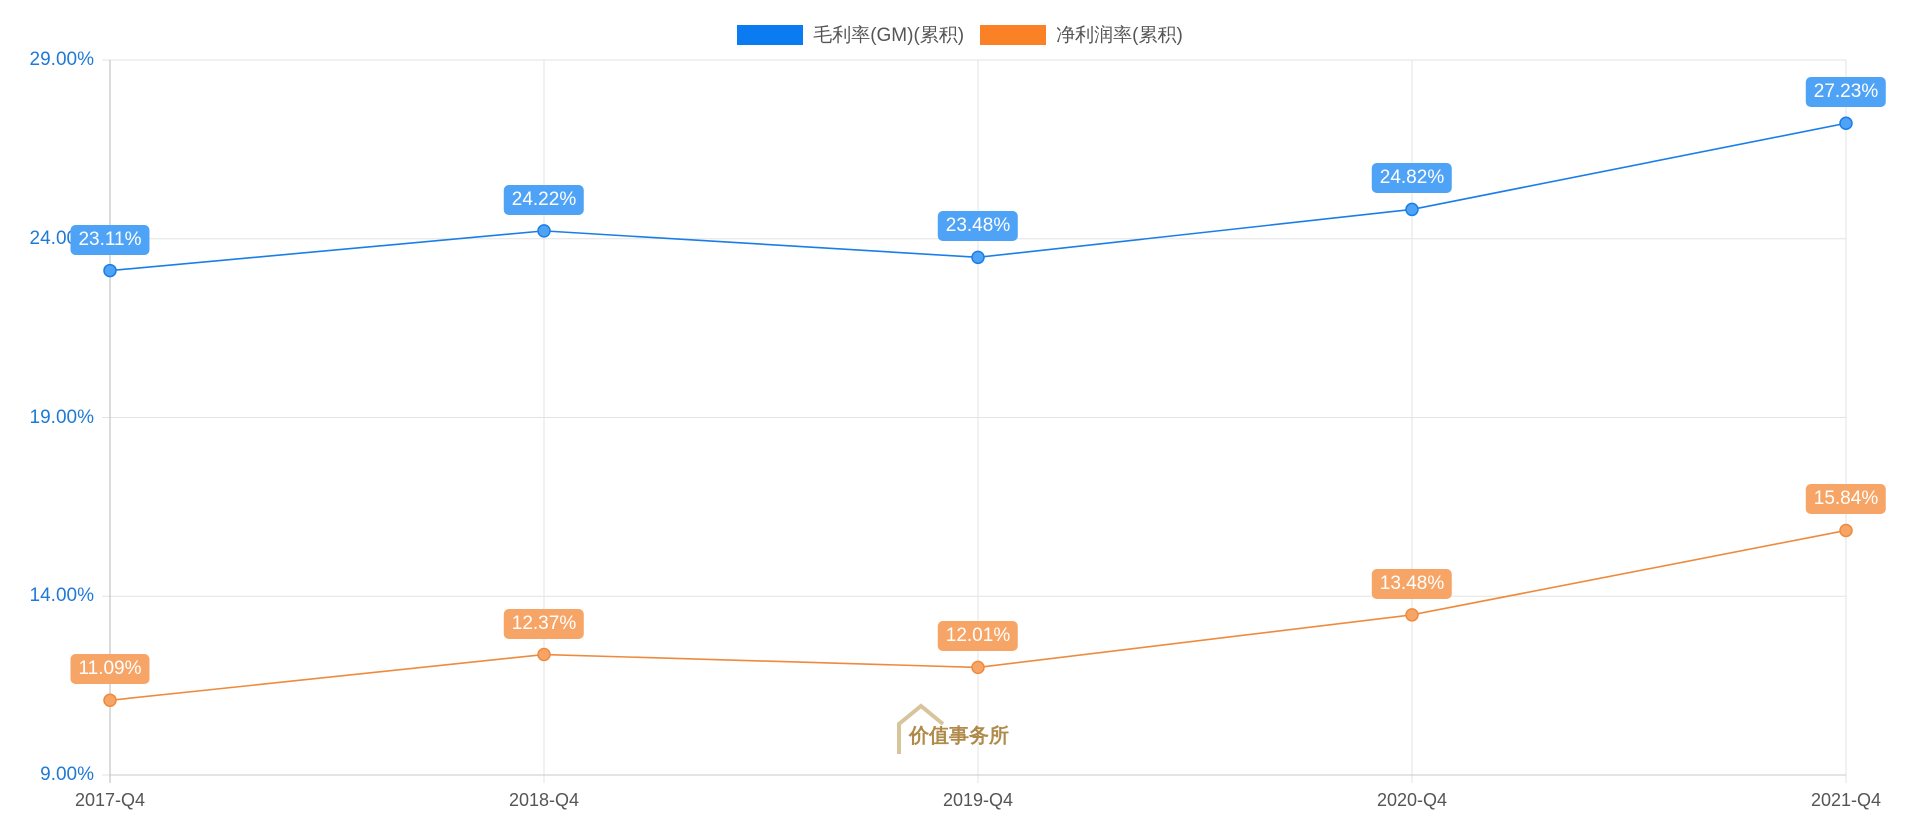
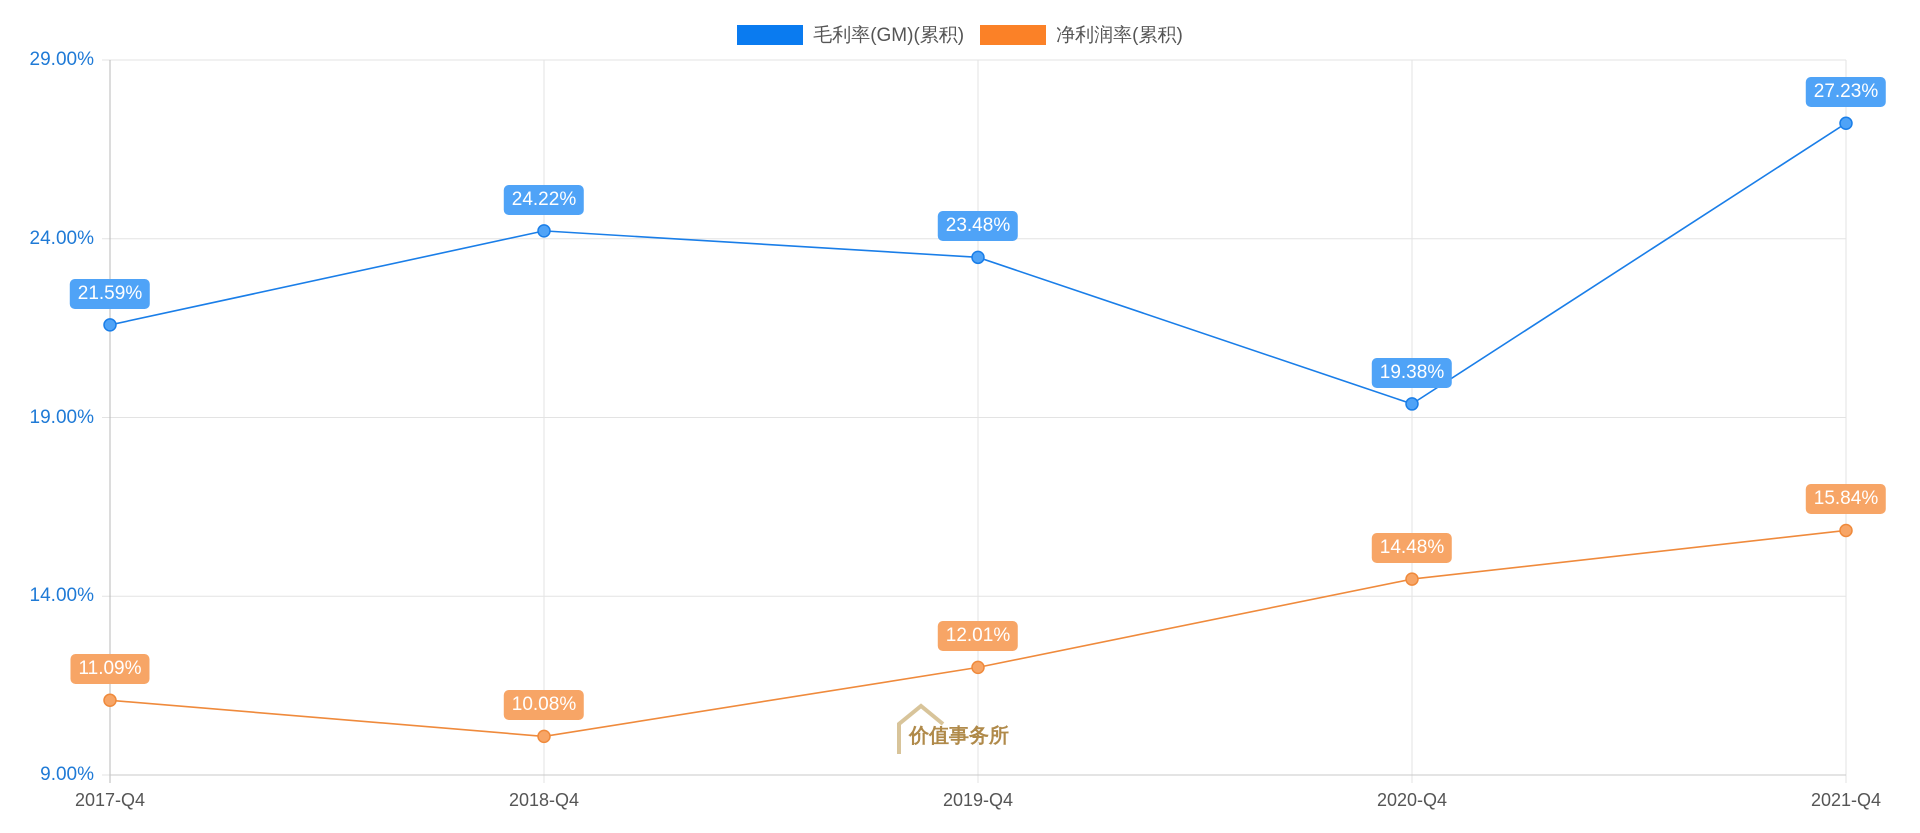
毛利率(GM)(累积)/2017-Q4: 23.11% -> 21.59%
净利润率(累积)/2018-Q4: 12.37% -> 10.08%
毛利率(GM)(累积)/2020-Q4: 24.82% -> 19.38%
净利润率(累积)/2020-Q4: 13.48% -> 14.48%
